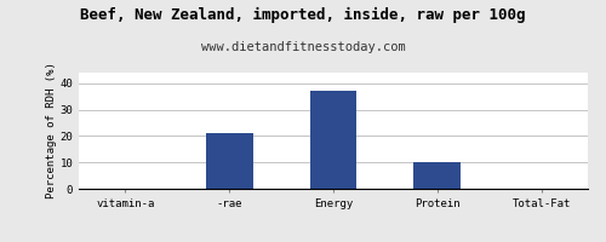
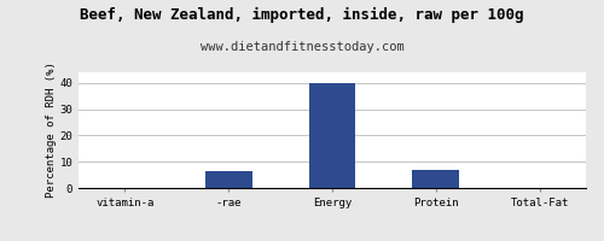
-rae: 21.0 -> 6.5
Energy: 37.0 -> 40.0
Protein: 10.0 -> 7.0
